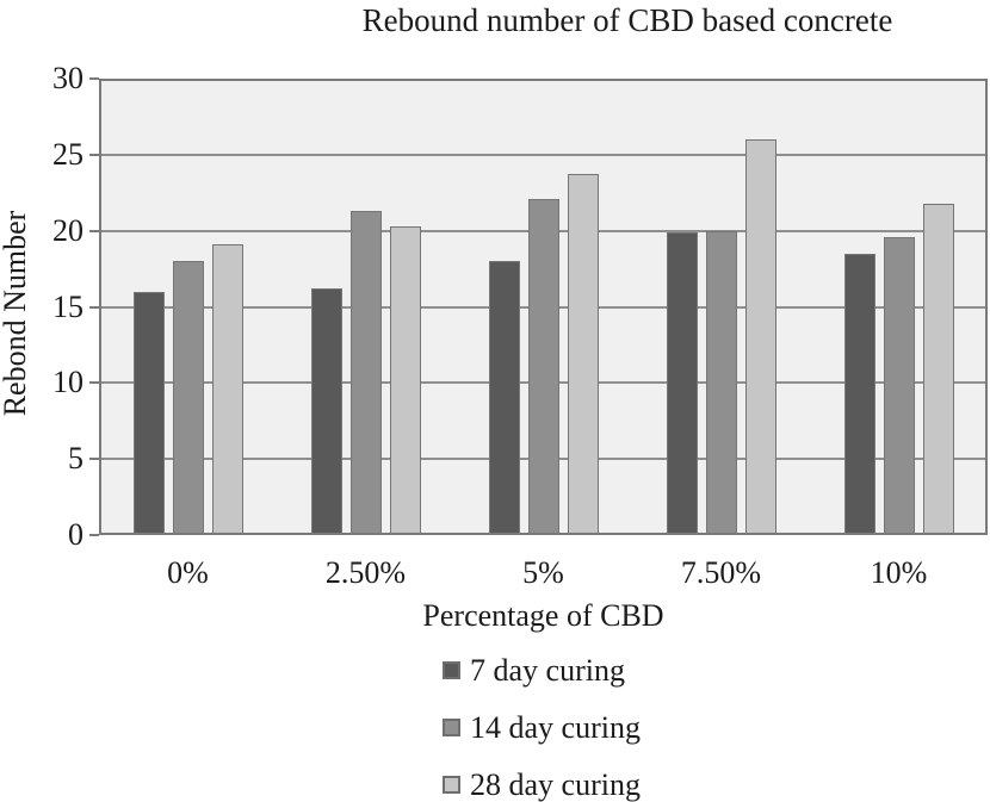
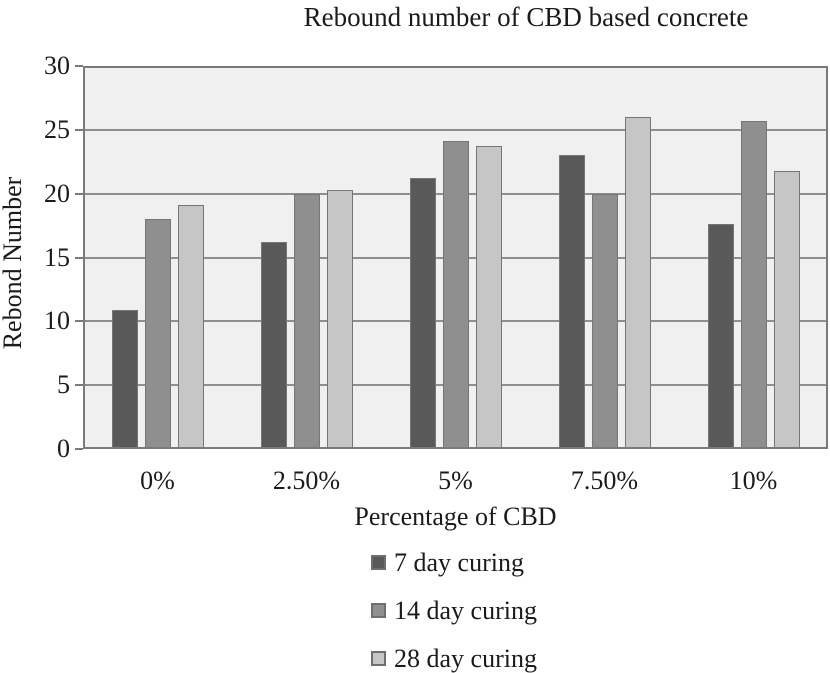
7 day curing/0%: 16.0 -> 10.9
14 day curing/2.50%: 21.3 -> 20.0
7 day curing/5%: 18.0 -> 21.2
14 day curing/5%: 22.1 -> 24.1
7 day curing/7.50%: 19.9 -> 23.0
7 day curing/10%: 18.5 -> 17.6
14 day curing/10%: 19.6 -> 25.7
